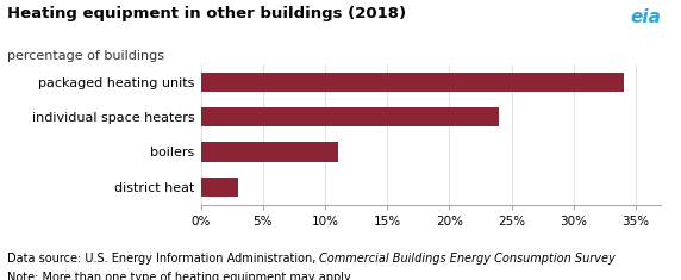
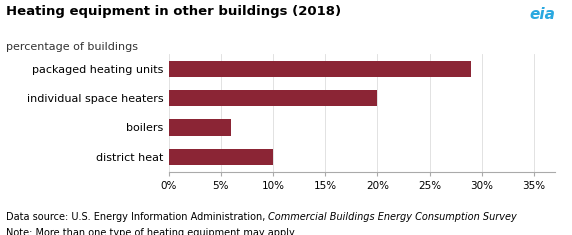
packaged heating units: 34% -> 29%
individual space heaters: 24% -> 20%
boilers: 11% -> 6%
district heat: 3% -> 10%
